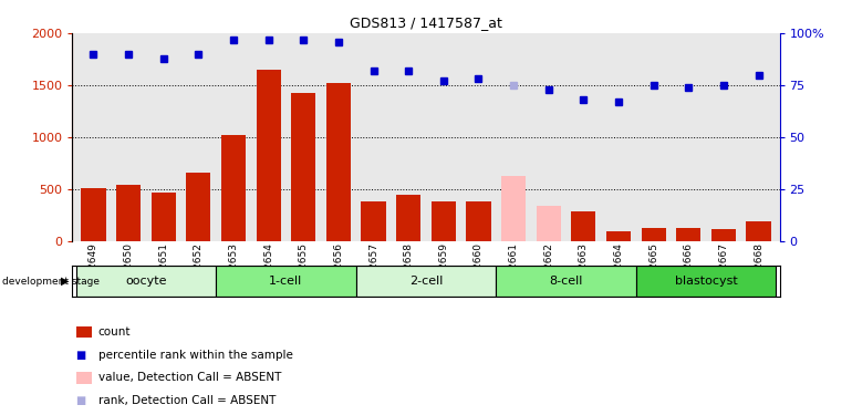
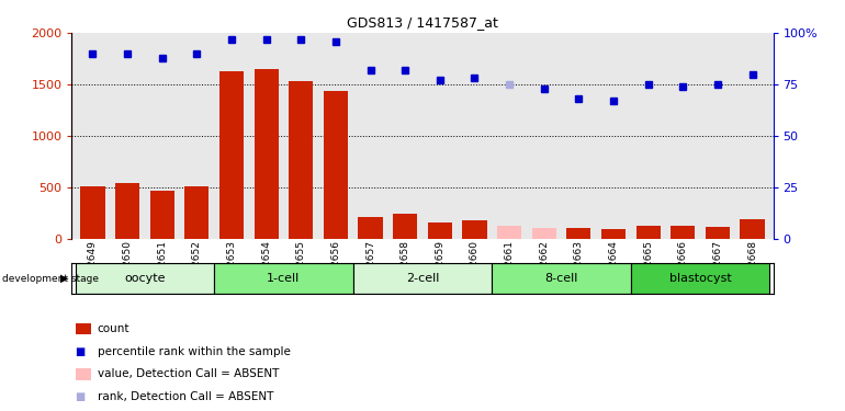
GSM22652: 660 -> 510
GSM22653: 1020 -> 1630
GSM22655: 1420 -> 1530
GSM22656: 1520 -> 1440
GSM22657: 380 -> 200
GSM22658: 440 -> 240
GSM22659: 380 -> 160
GSM22660: 380 -> 180
GSM22661: 620 -> 120
GSM22662: 340 -> 100
GSM22663: 280 -> 100
